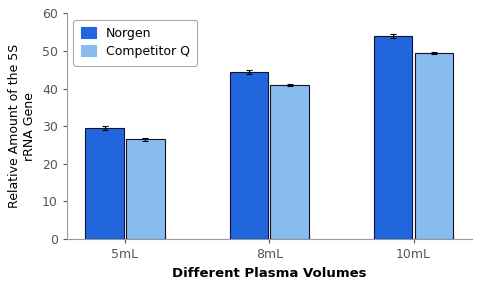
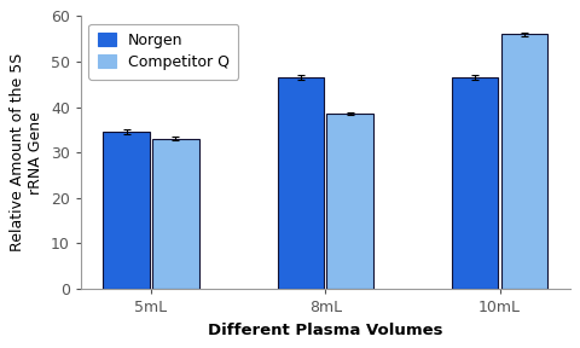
Norgen/5mL: 29.5 -> 34.5
Competitor Q/5mL: 26.5 -> 33.0
Norgen/8mL: 44.5 -> 46.5
Competitor Q/8mL: 41.0 -> 38.5
Norgen/10mL: 54.0 -> 46.5
Competitor Q/10mL: 49.5 -> 56.0
